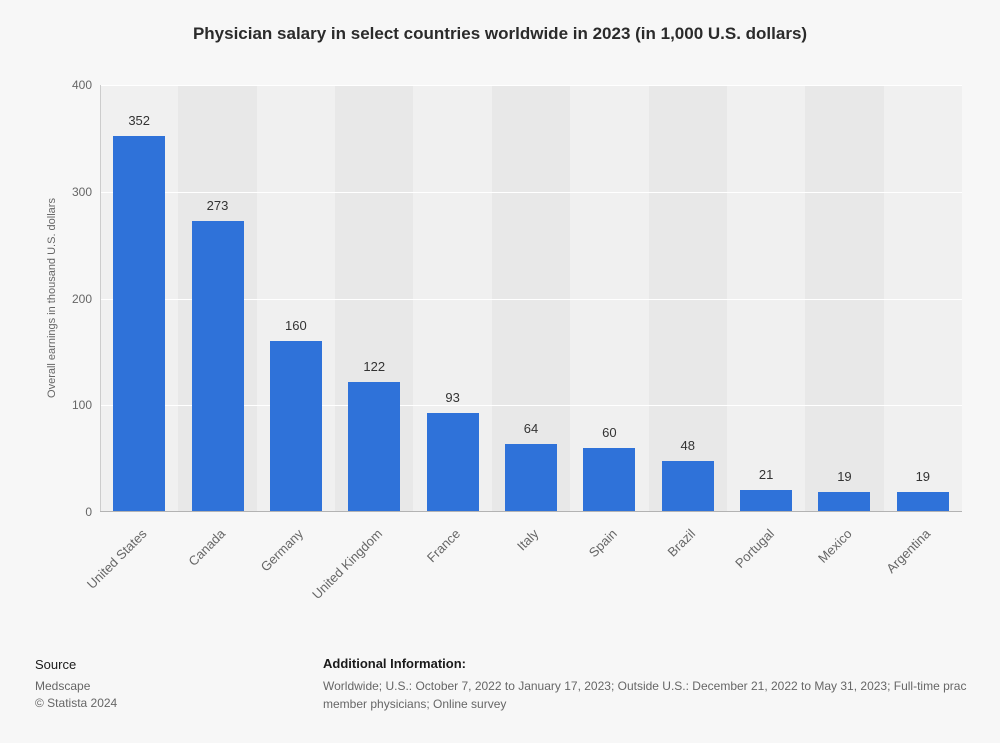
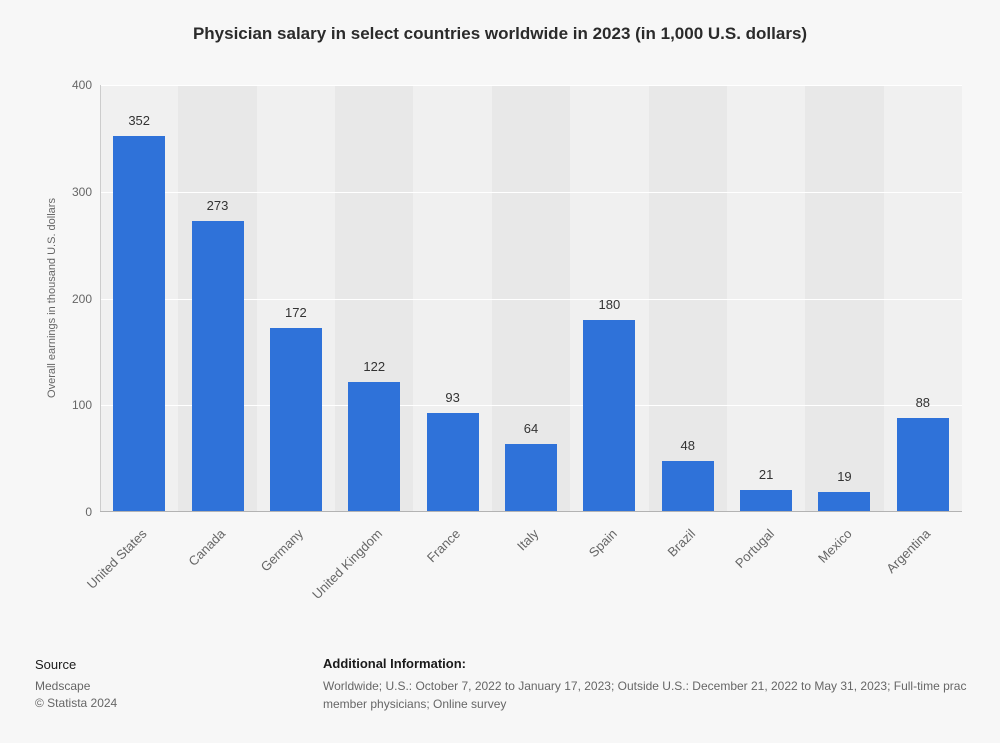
Germany: 160 -> 172
Spain: 60 -> 180
Argentina: 19 -> 88
